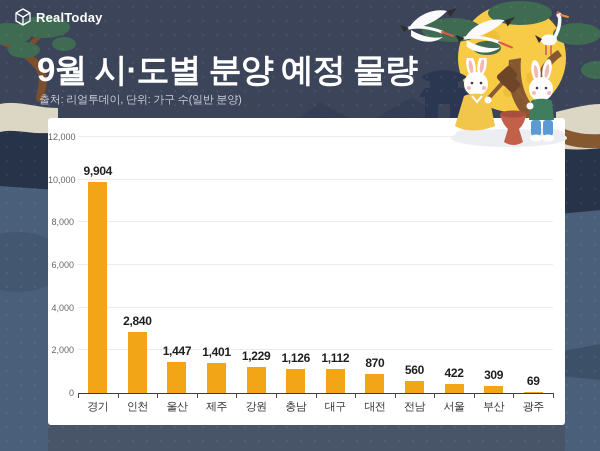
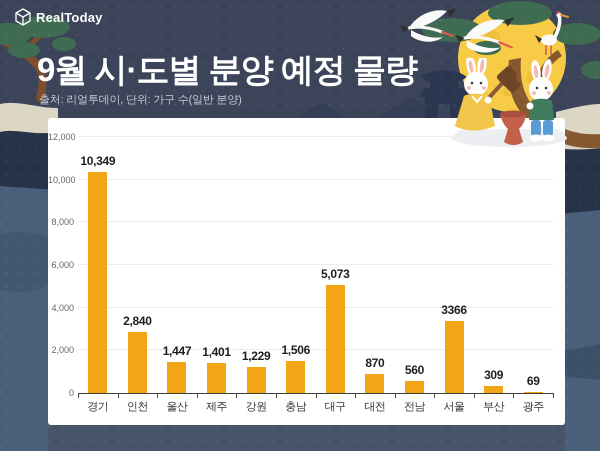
경기: 9,904 -> 10,349
충남: 1,126 -> 1,506
대구: 1,112 -> 5,073
서울: 422 -> 3366
